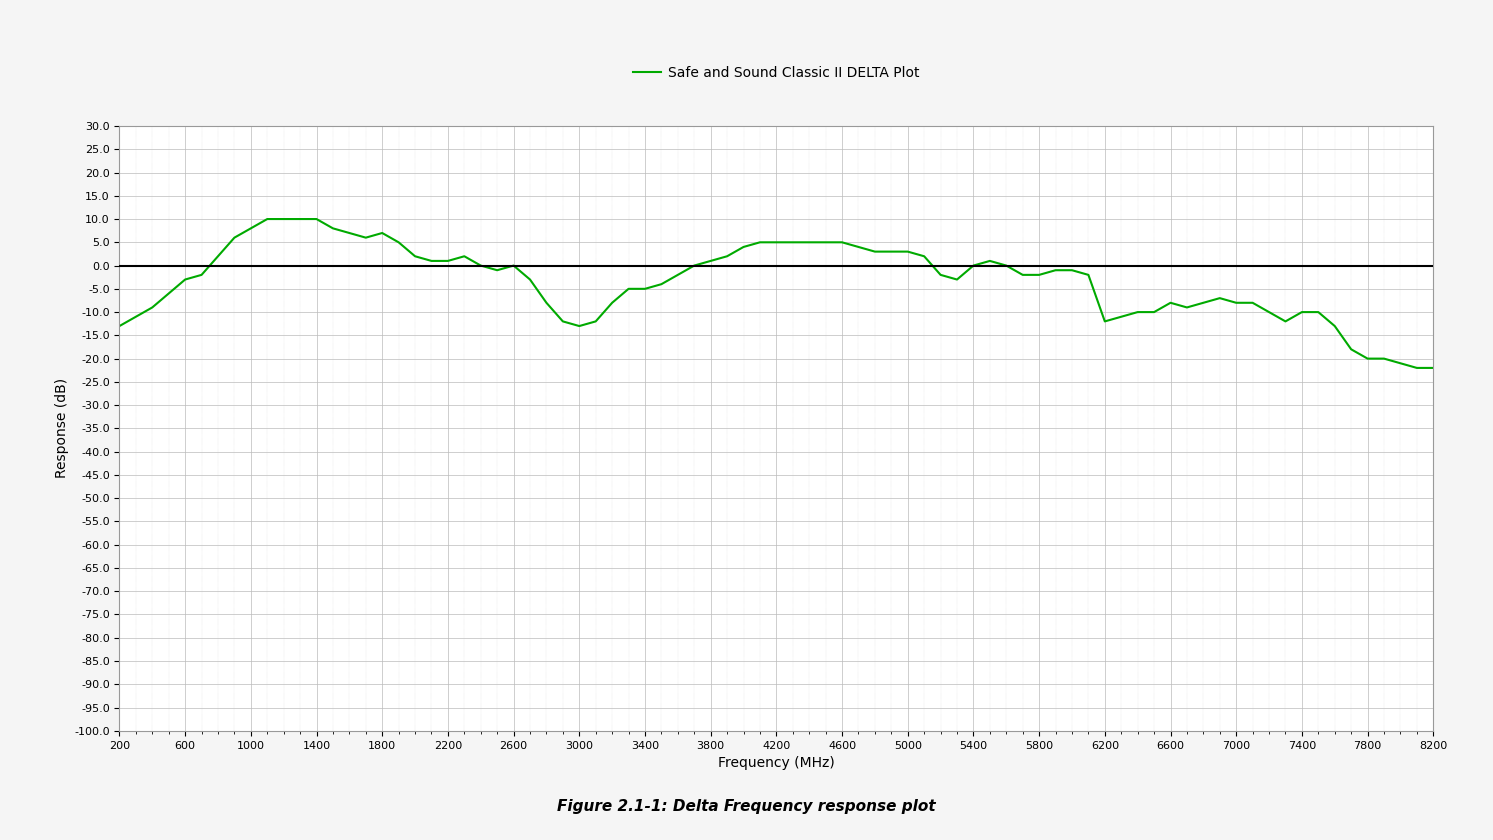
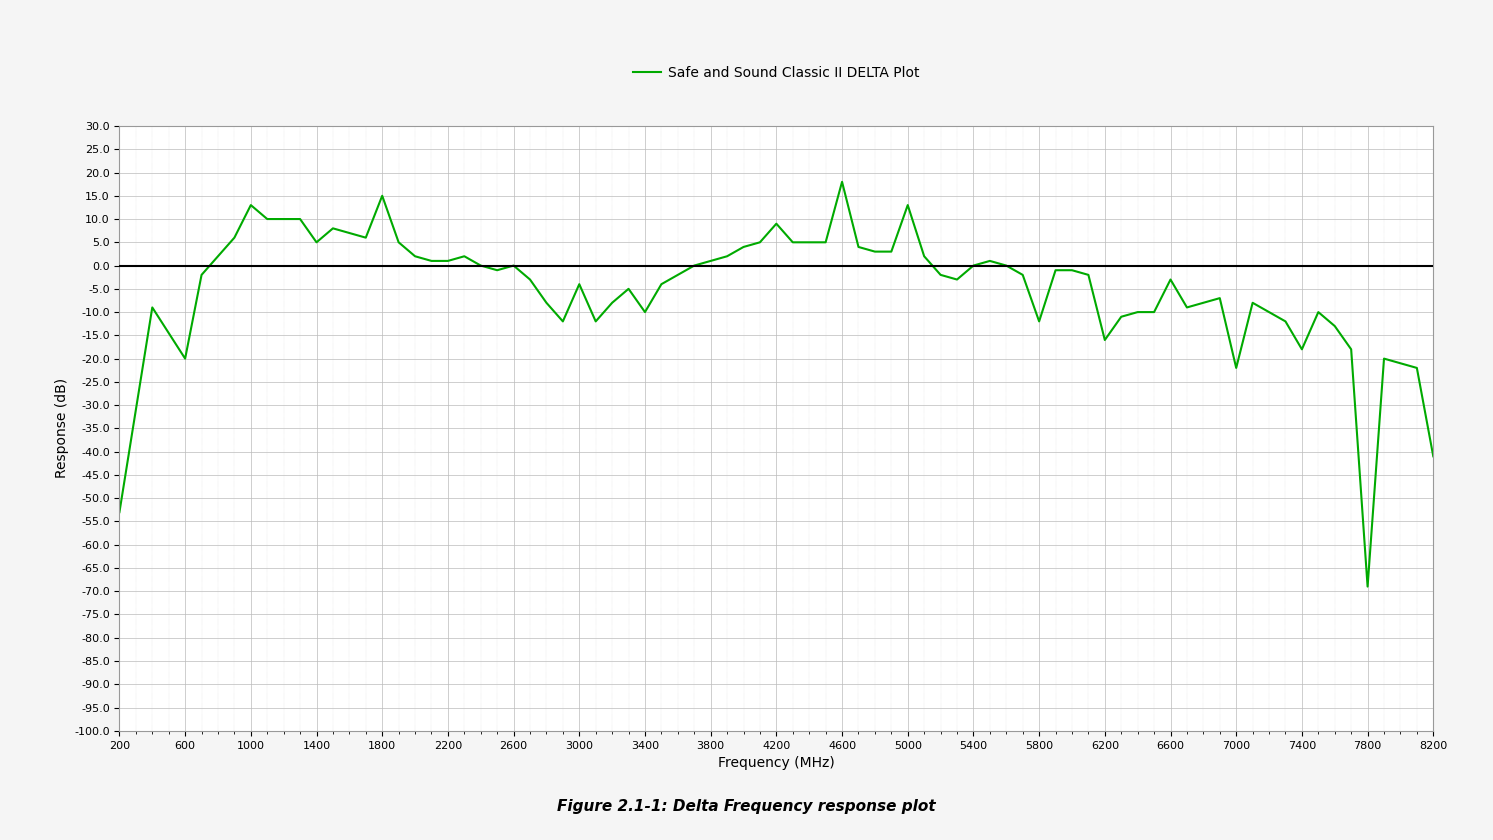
200: -13 -> -53
600: -3 -> -20
1000: 8 -> 13
1400: 10 -> 5
1800: 7 -> 15
3000: -13 -> -4
3400: -5 -> -10
4200: 5 -> 9
4600: 5 -> 18
5000: 3 -> 13
5800: -2 -> -12
6200: -12 -> -16
6600: -8 -> -3
7000: -8 -> -22
7400: -10 -> -18
7800: -20 -> -69
8200: -22 -> -41
